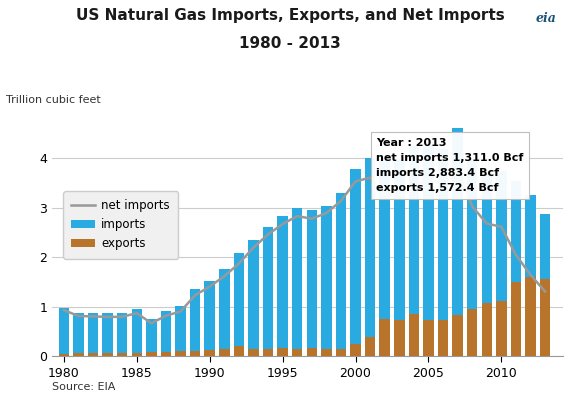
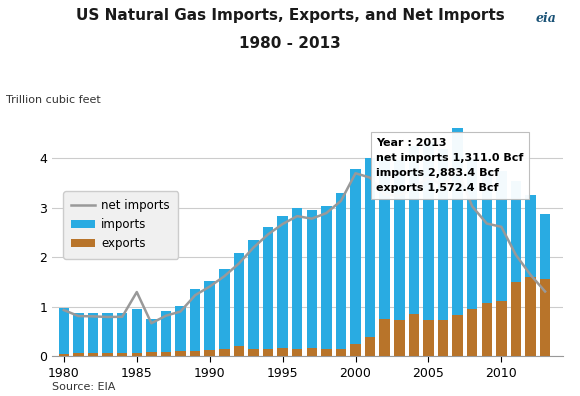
net imports/1985: 0.87 -> 1.30
net imports/2000: 3.54 -> 3.70
